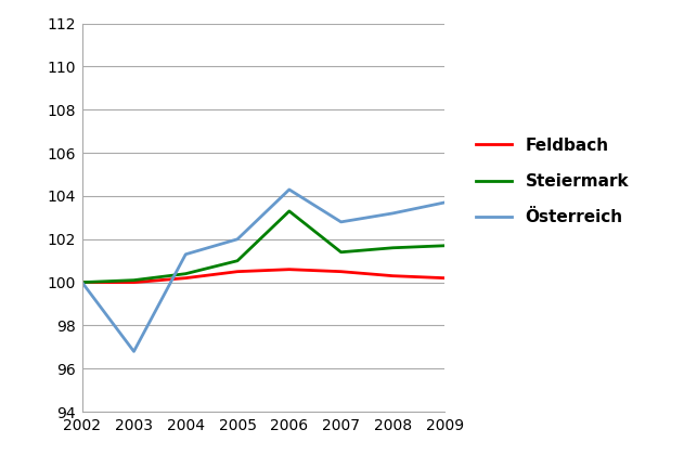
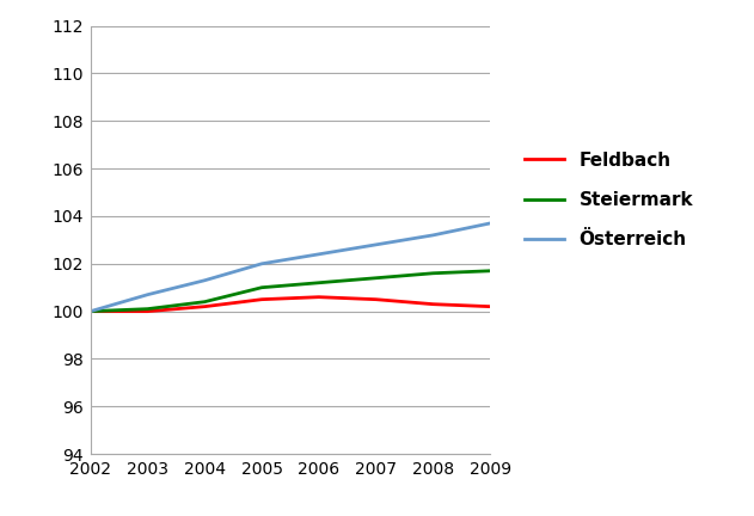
Österreich/2003: 96.8 -> 100.7
Steiermark/2006: 103.3 -> 101.2
Österreich/2006: 104.3 -> 102.4
